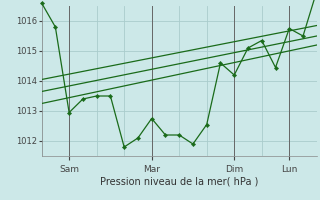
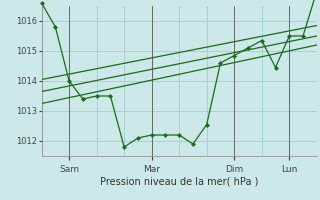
Sam: 1012.95 -> 1014.00
Mar: 1012.75 -> 1012.20
Dim: 1014.20 -> 1014.85
Lun: 1015.75 -> 1015.50
